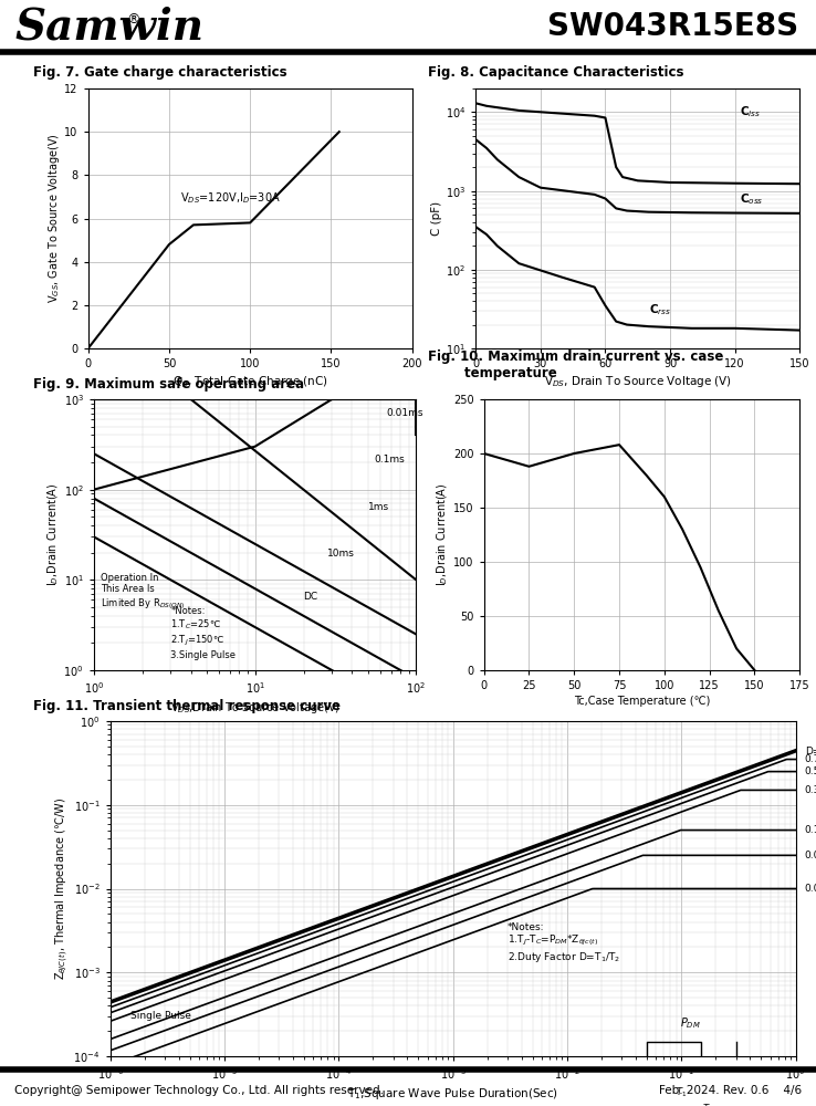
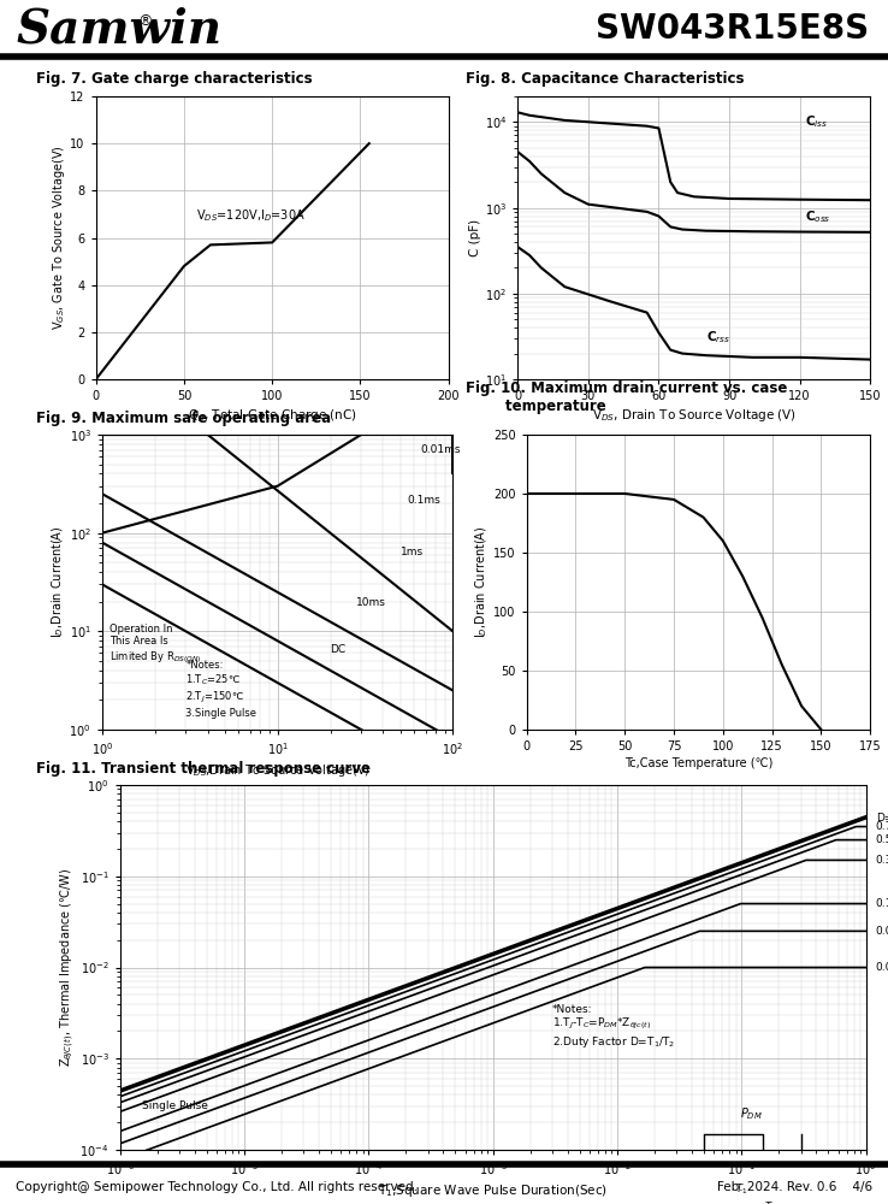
25: 188 -> 200
75: 208 -> 195
